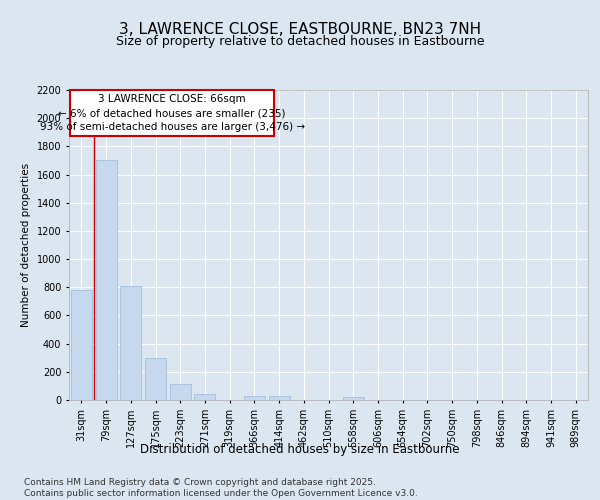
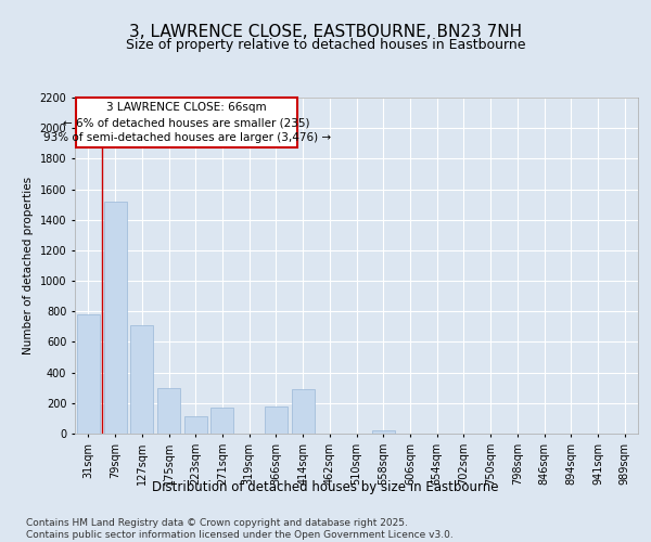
79sqm: 1700 -> 1520
127sqm: 810 -> 710
271sqm: 40 -> 170
366sqm: 30 -> 180
414sqm: 20 -> 290
